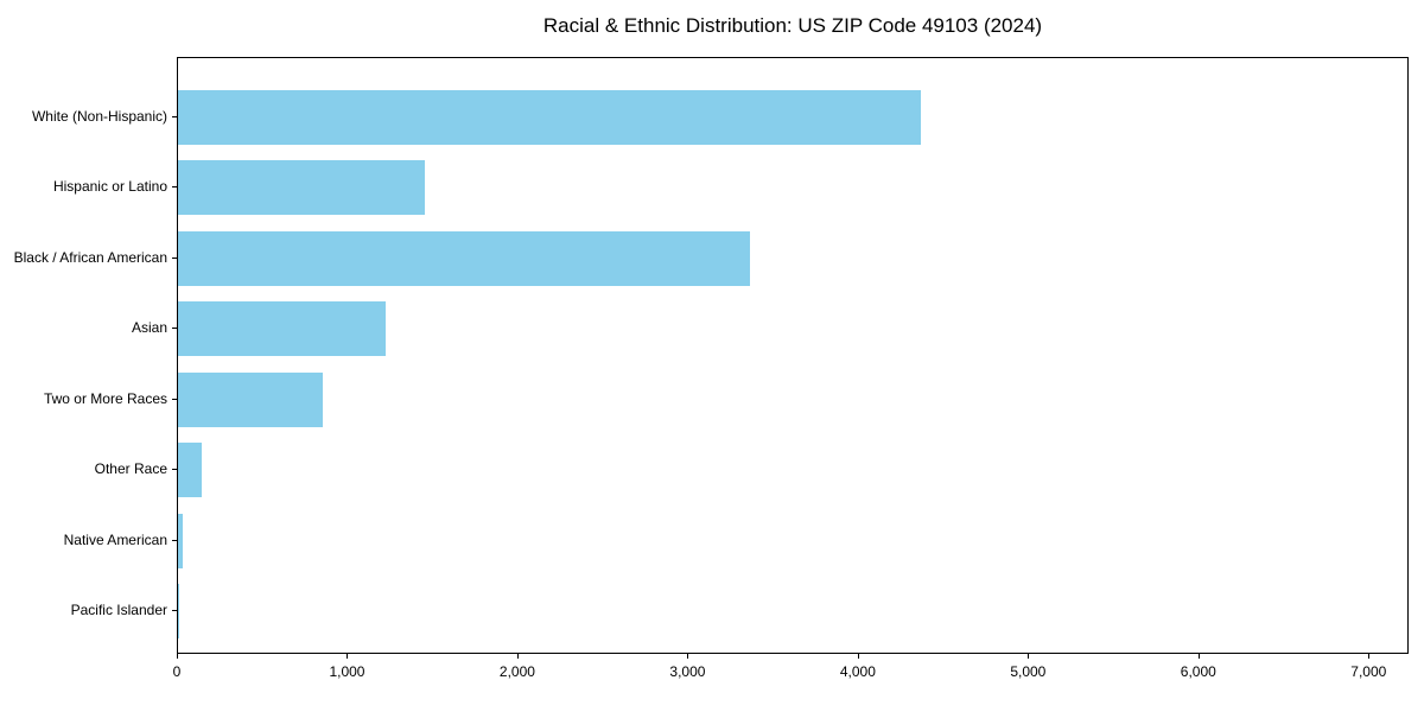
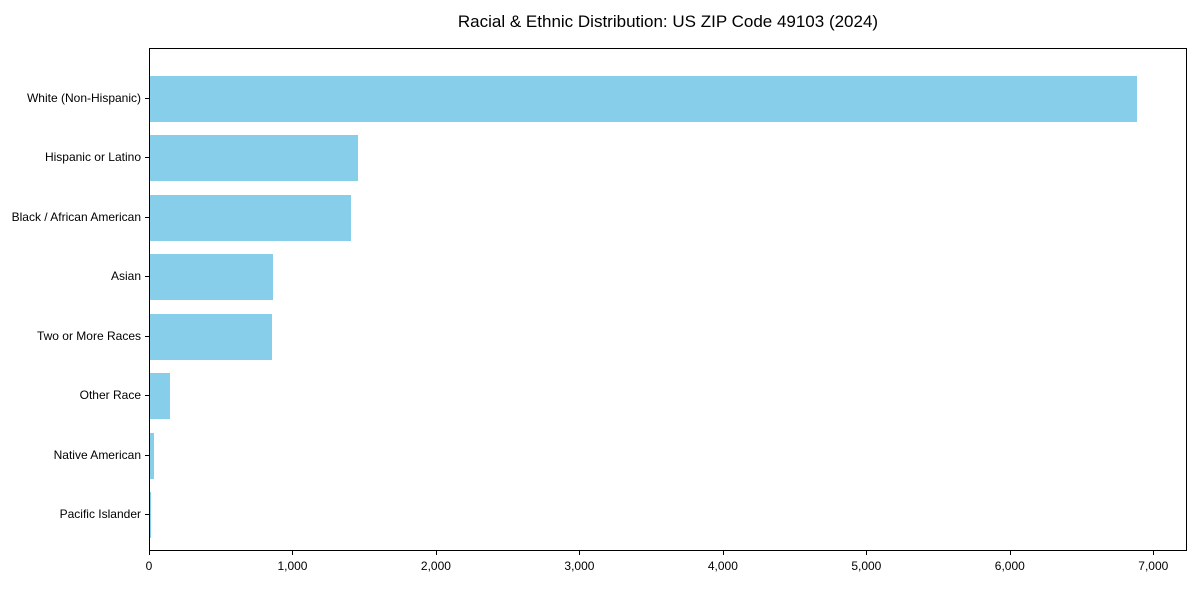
White (Non-Hispanic): 4360 -> 6880
Black / African American: 3360 -> 1400
Asian: 1220 -> 860
